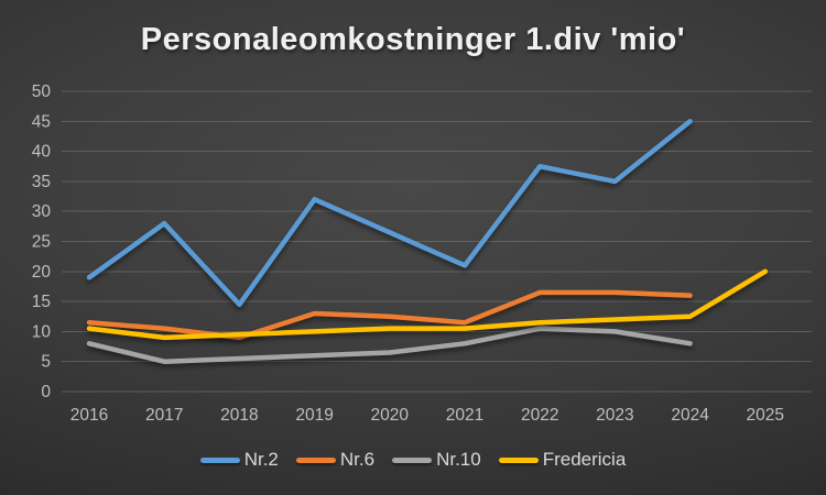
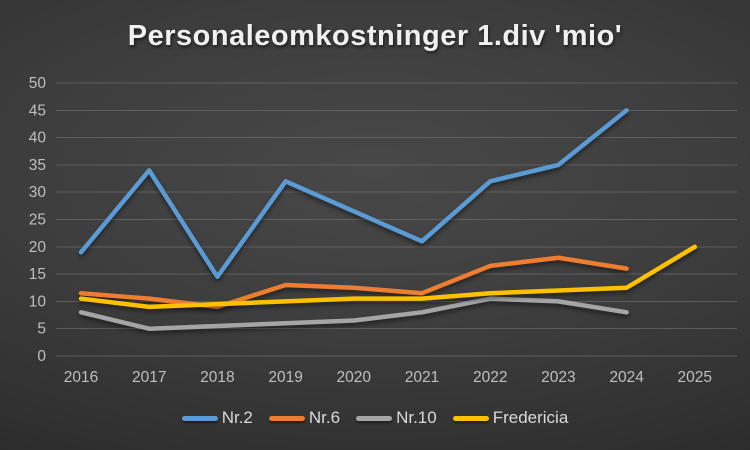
Nr.2/2017: 28 -> 34
Nr.2/2022: 38 -> 32
Nr.6/2023: 16 -> 18
